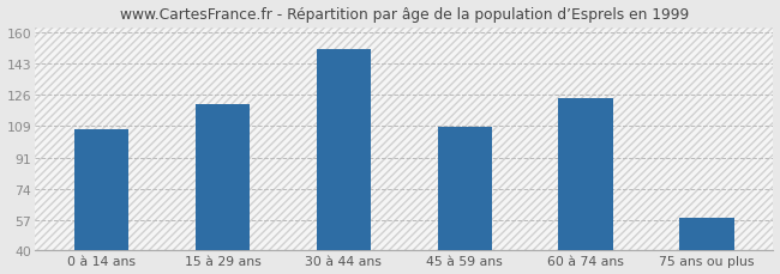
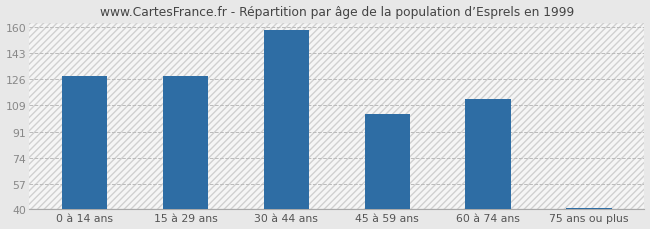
0 à 14 ans: 107 -> 128
15 à 29 ans: 121 -> 128
30 à 44 ans: 151 -> 158
45 à 59 ans: 108 -> 103
60 à 74 ans: 124 -> 113
75 ans ou plus: 58 -> 41
